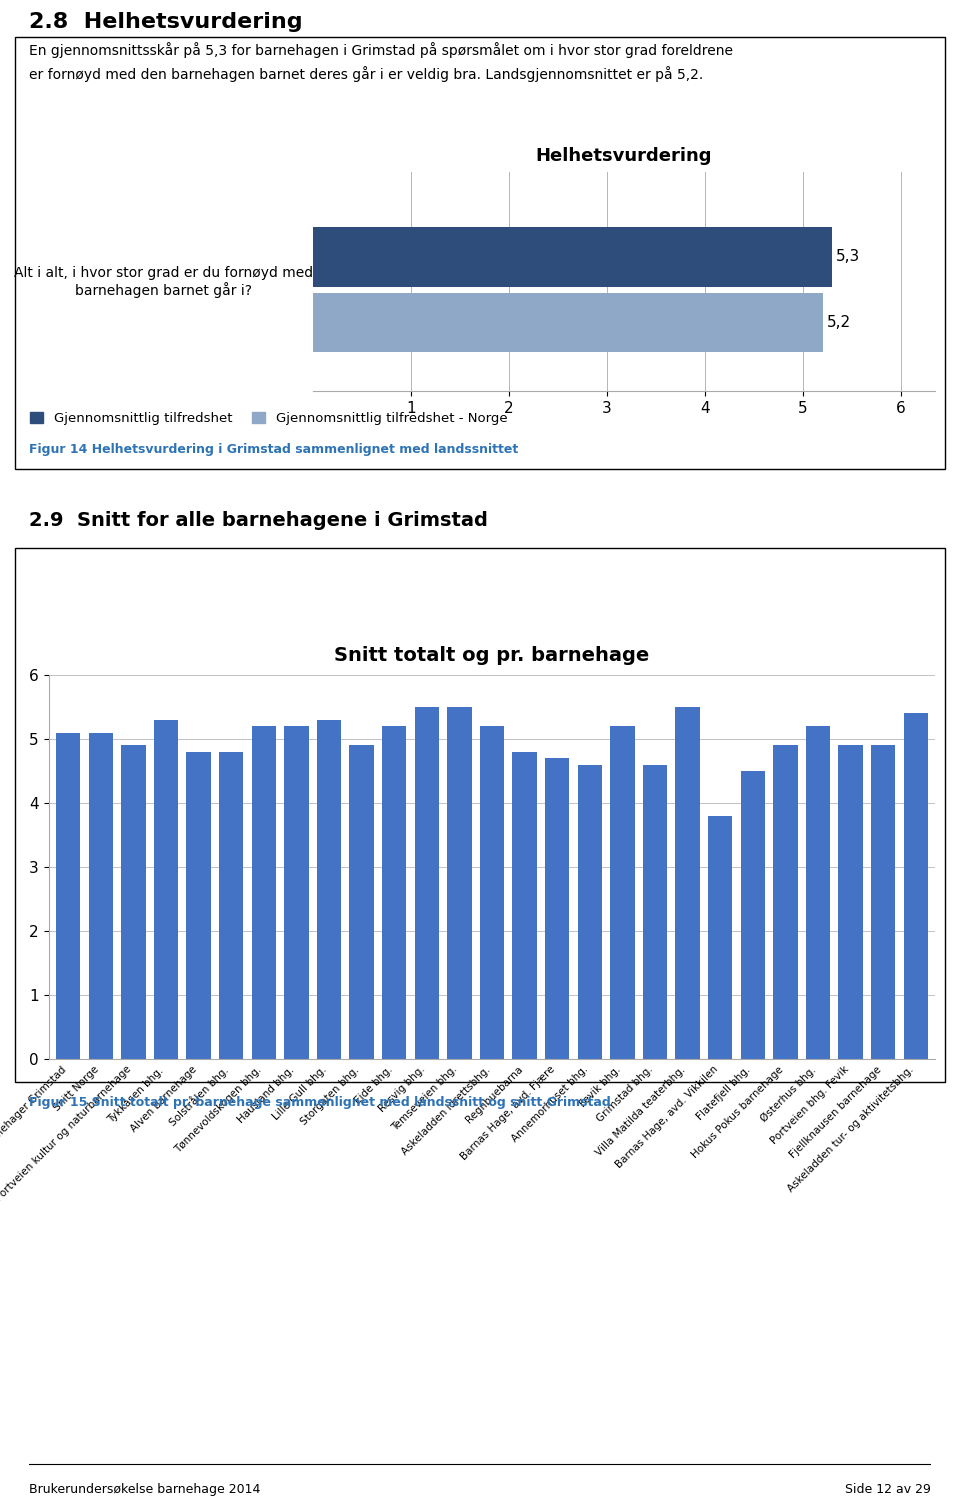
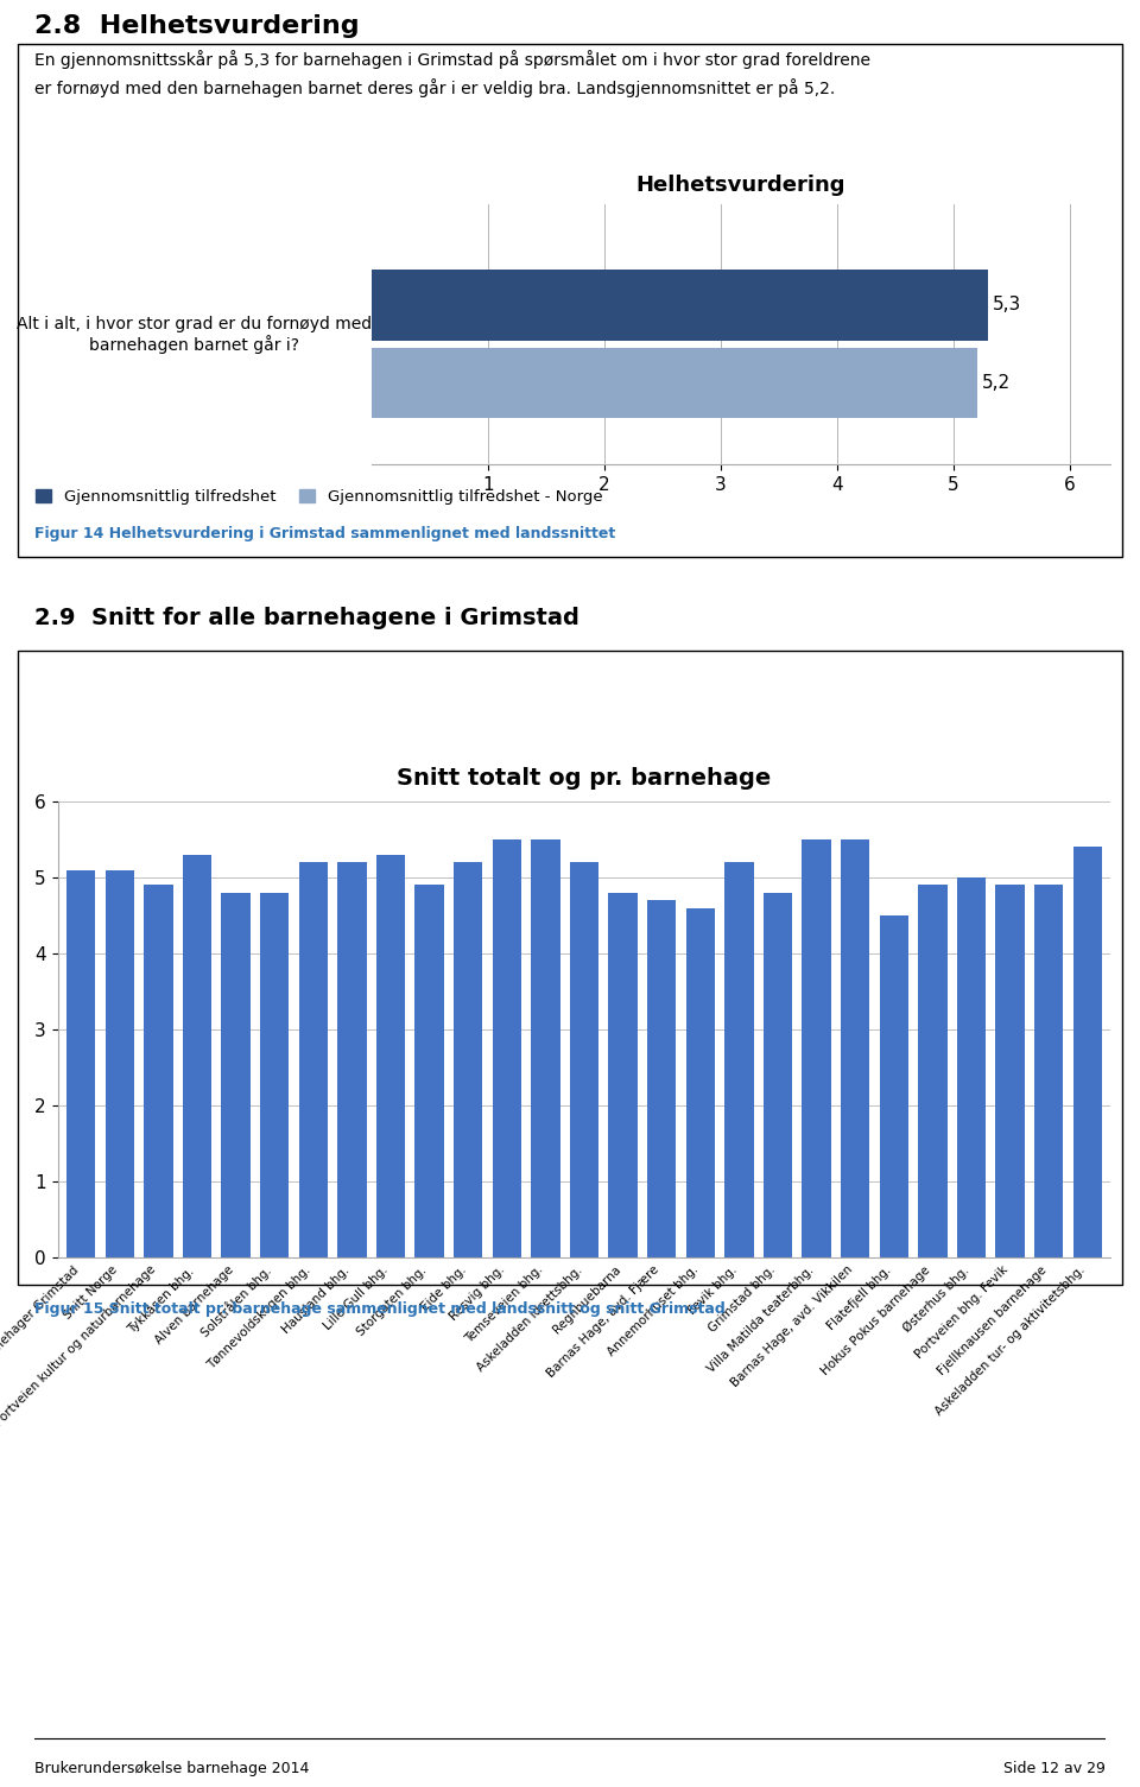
Snitt totalt og pr. barnehage/Grimstad bhg.: 4.6 -> 4.8
Snitt totalt og pr. barnehage/Barnas Hage, avd. Vikkilen: 3.8 -> 5.5
Snitt totalt og pr. barnehage/Østerhus bhg.: 5.2 -> 5.0
